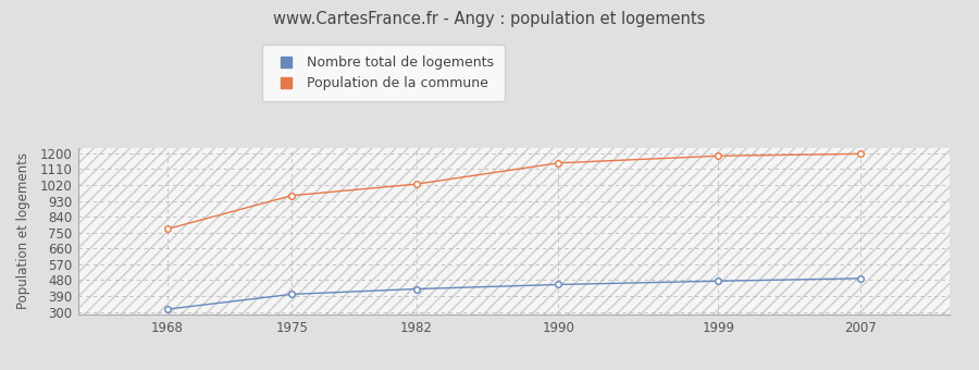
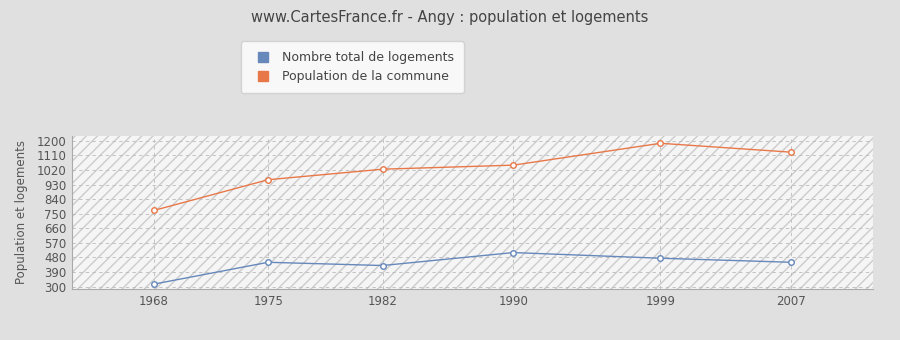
Nombre total de logements/1975: 400 -> 450
Nombre total de logements/1990: 460 -> 510
Population de la commune/1990: 1140 -> 1050
Nombre total de logements/2007: 490 -> 450
Population de la commune/2007: 1200 -> 1130
